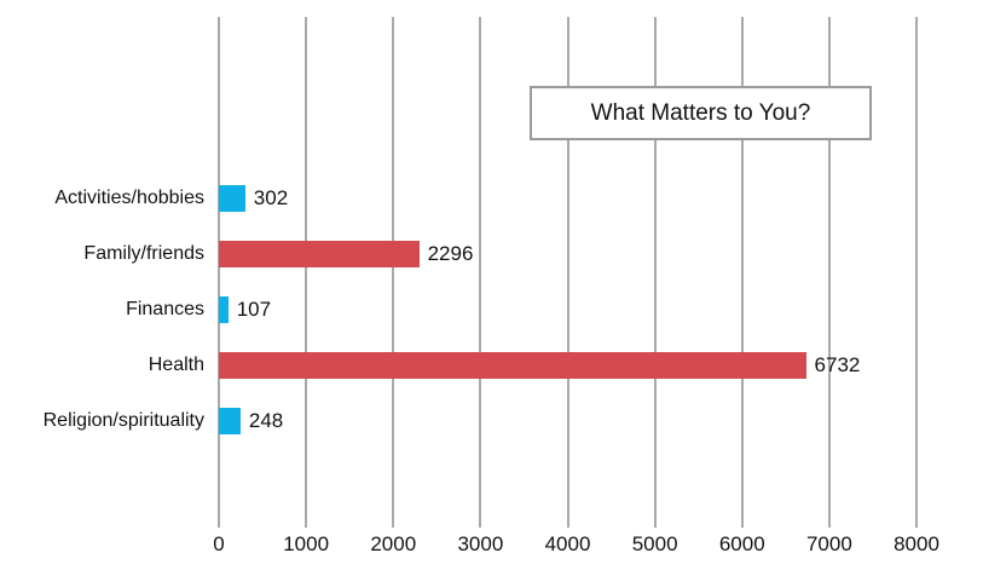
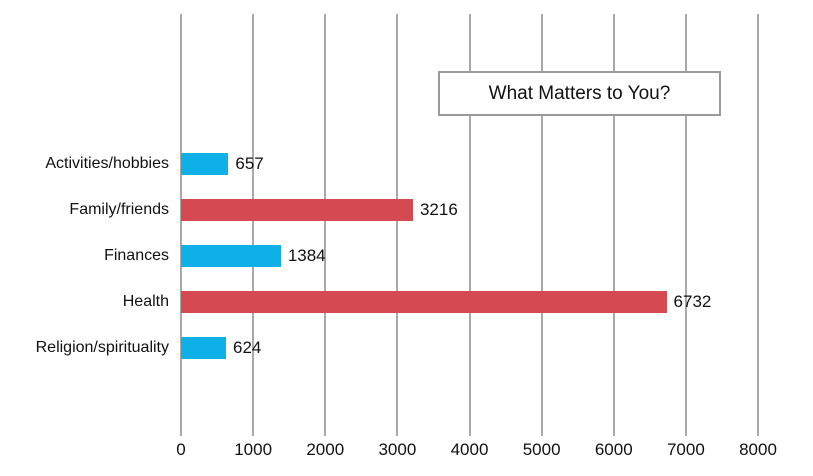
Activities/hobbies: 302 -> 657
Family/friends: 2296 -> 3216
Finances: 107 -> 1384
Religion/spirituality: 248 -> 624
